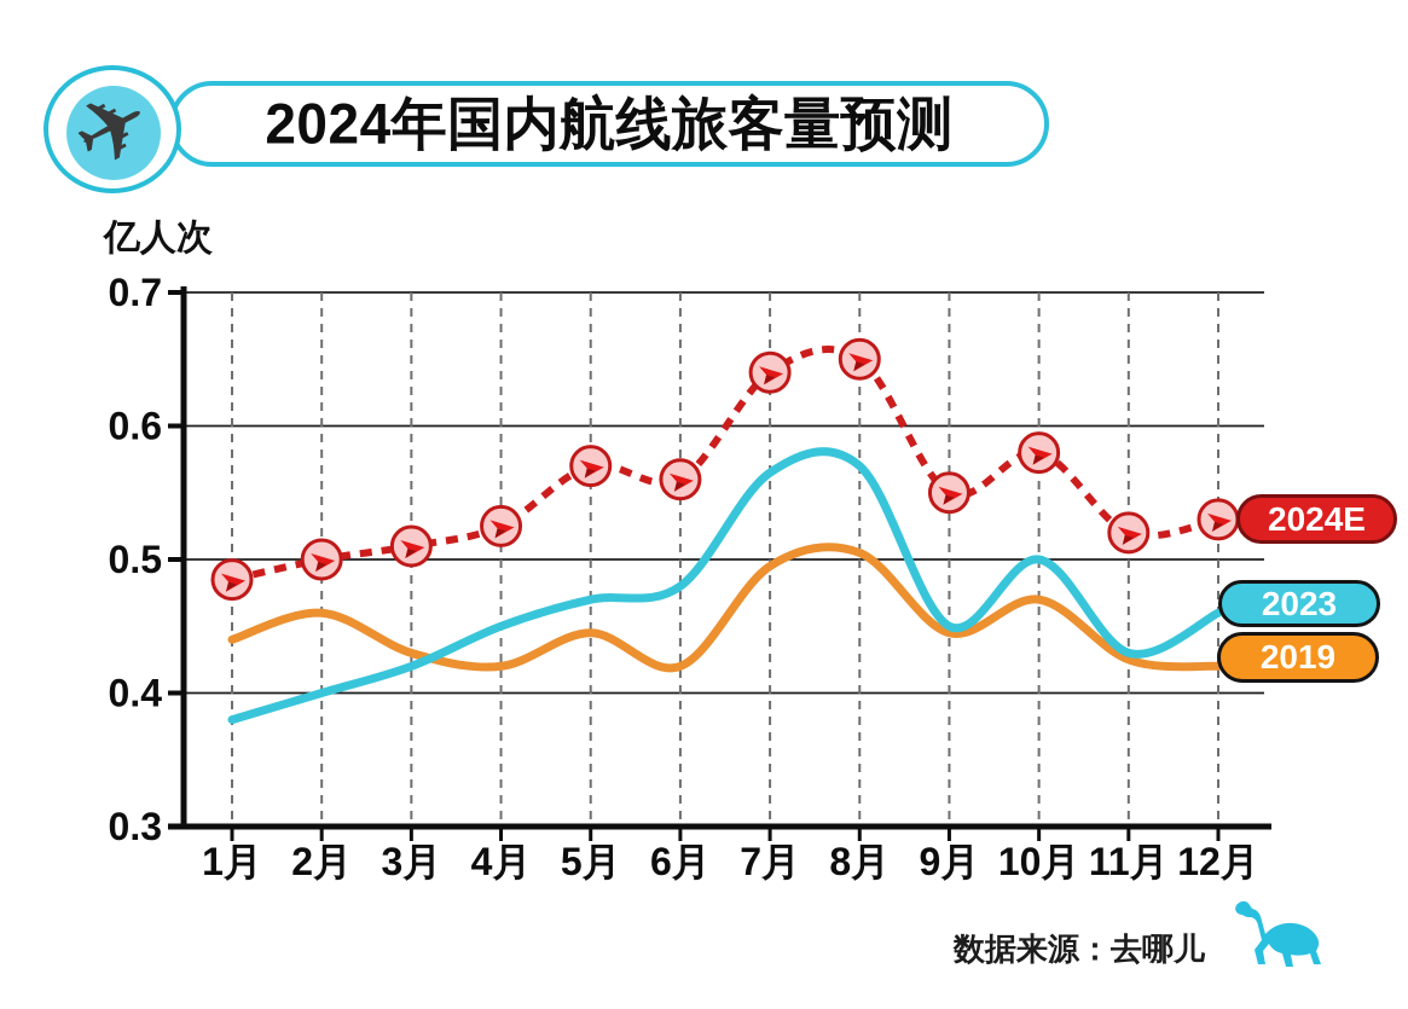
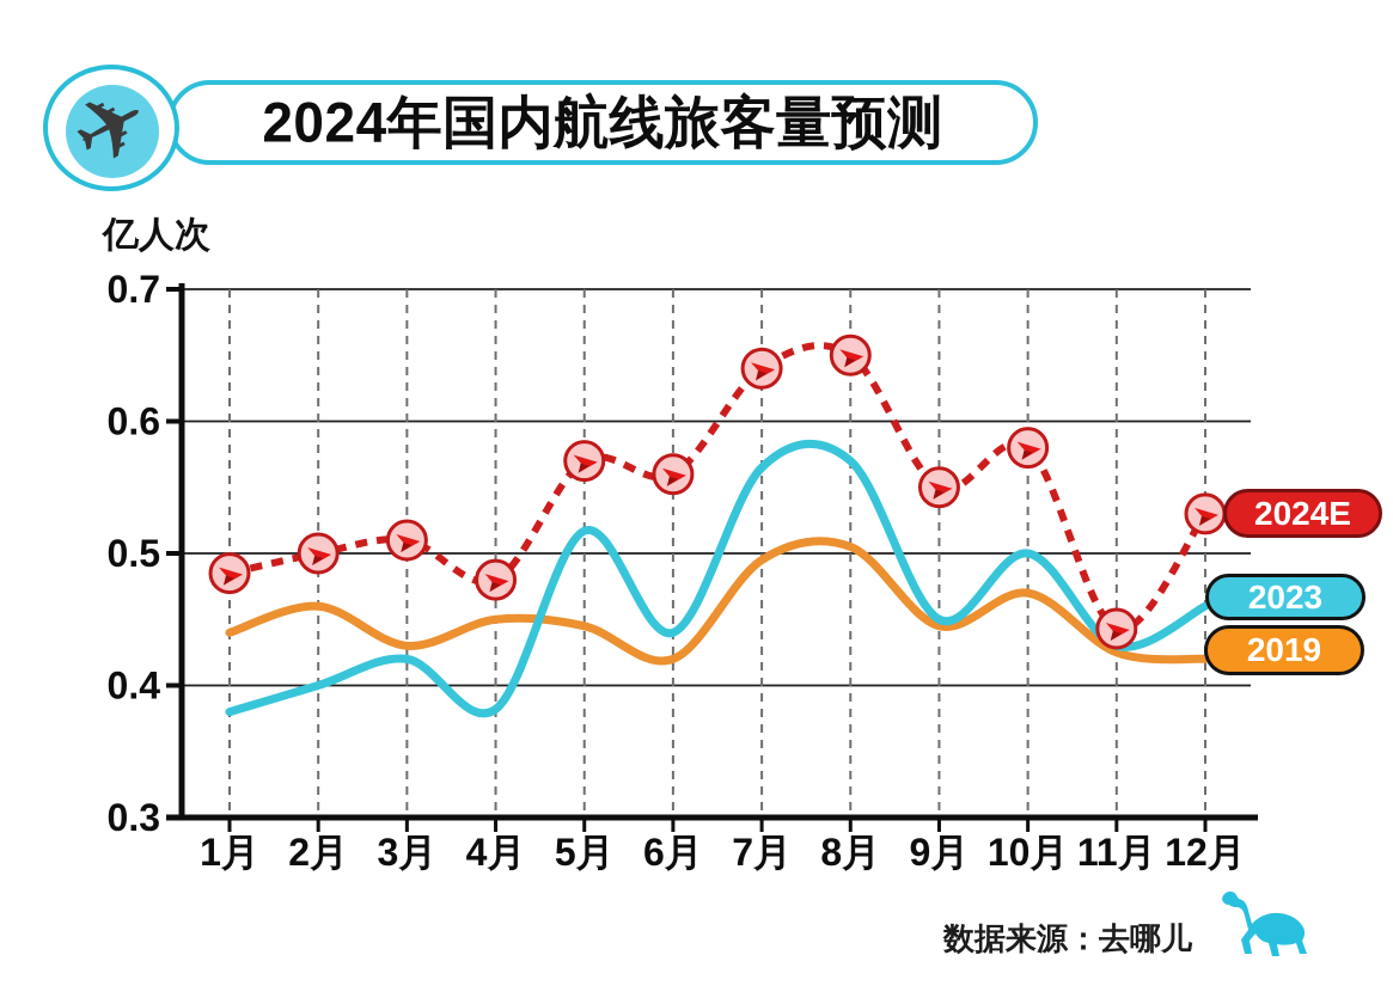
2024E/4月: 0.525 -> 0.480
2023/4月: 0.450 -> 0.382
2019/4月: 0.420 -> 0.450
2023/5月: 0.470 -> 0.517
2023/6月: 0.480 -> 0.440
2024E/11月: 0.520 -> 0.443
